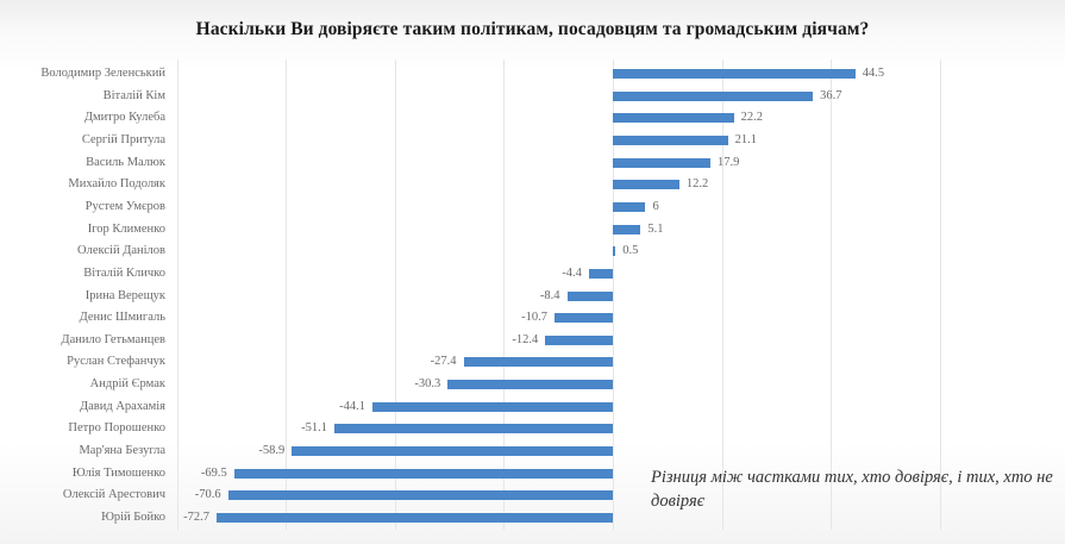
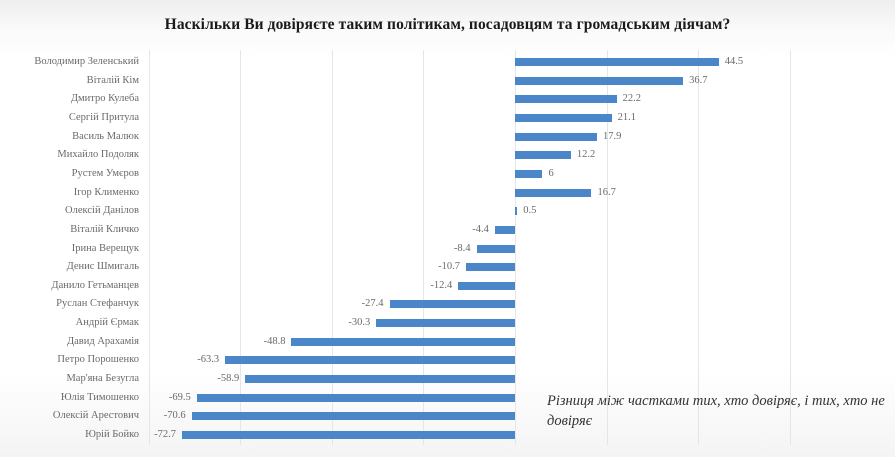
Ігор Клименко: 5.1 -> 16.7
Давид Арахамія: -44.1 -> -48.8
Петро Порошенко: -51.1 -> -63.3
